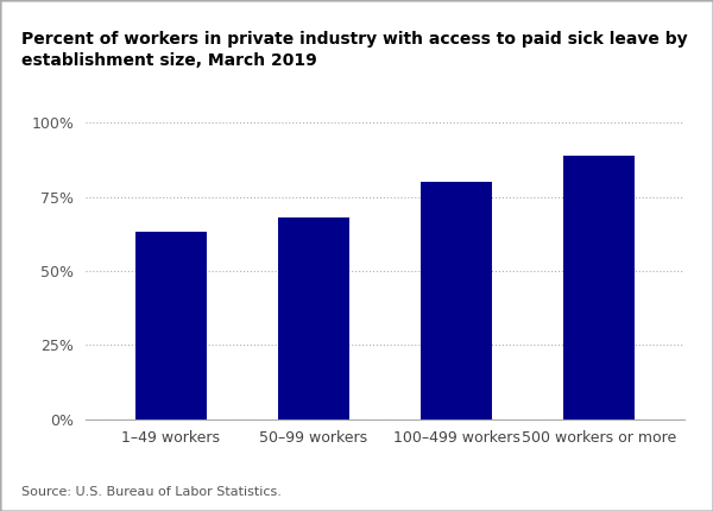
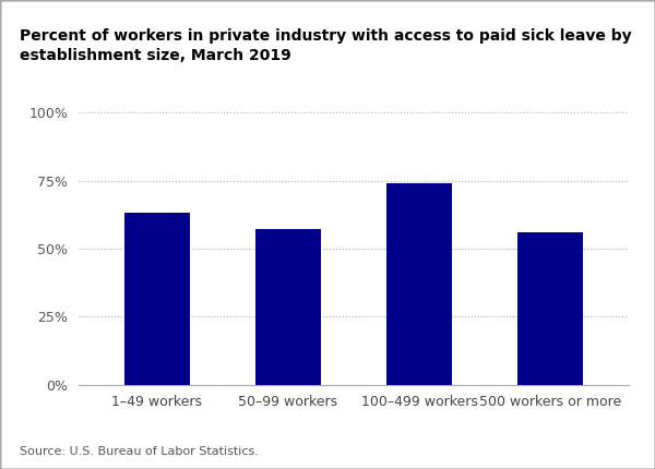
50–99 workers: 68% -> 57%
100–499 workers: 80% -> 74%
500 workers or more: 89% -> 56%
